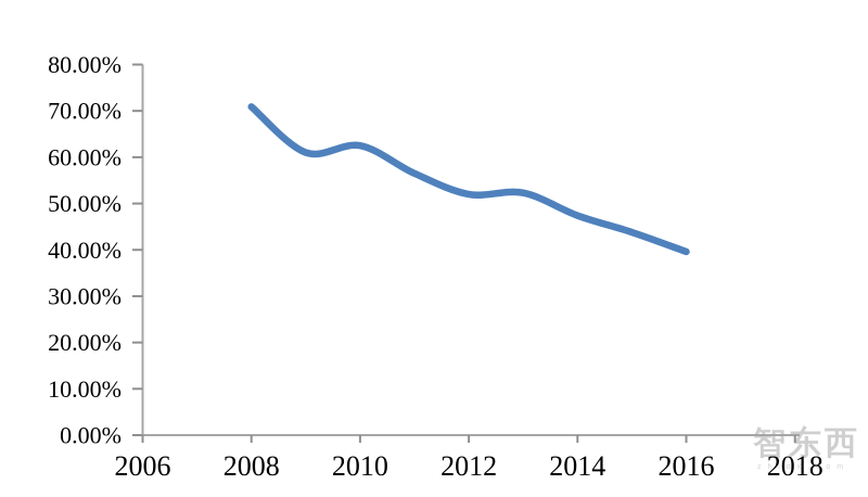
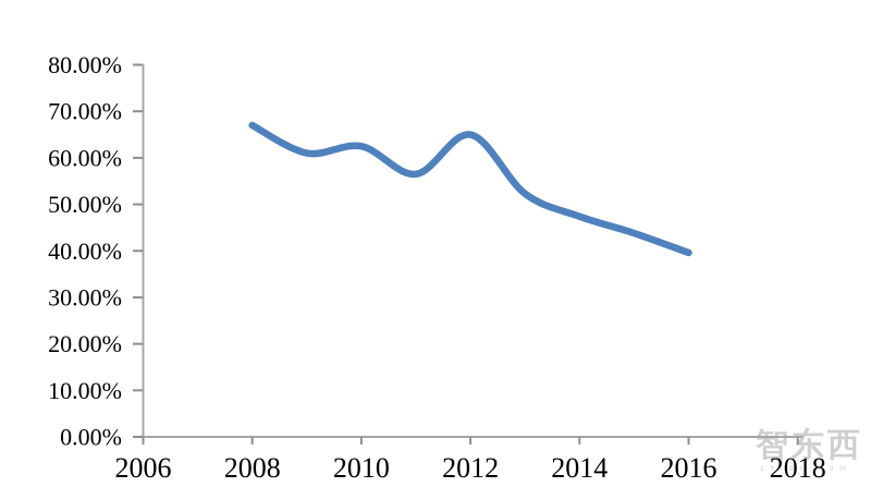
2008: 71% -> 67%
2012: 52% -> 65%
